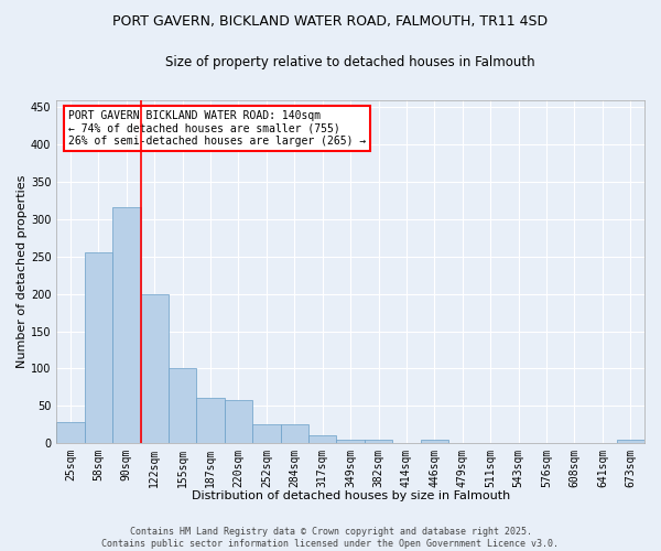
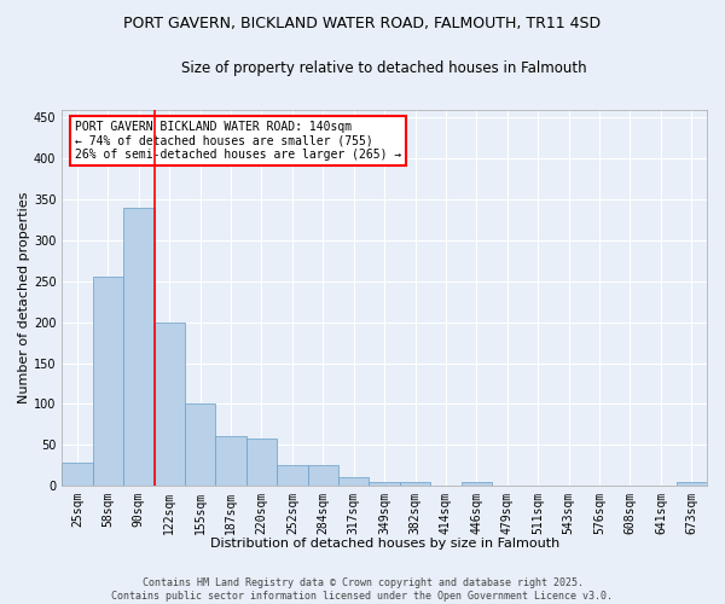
90sqm: 316 -> 340
